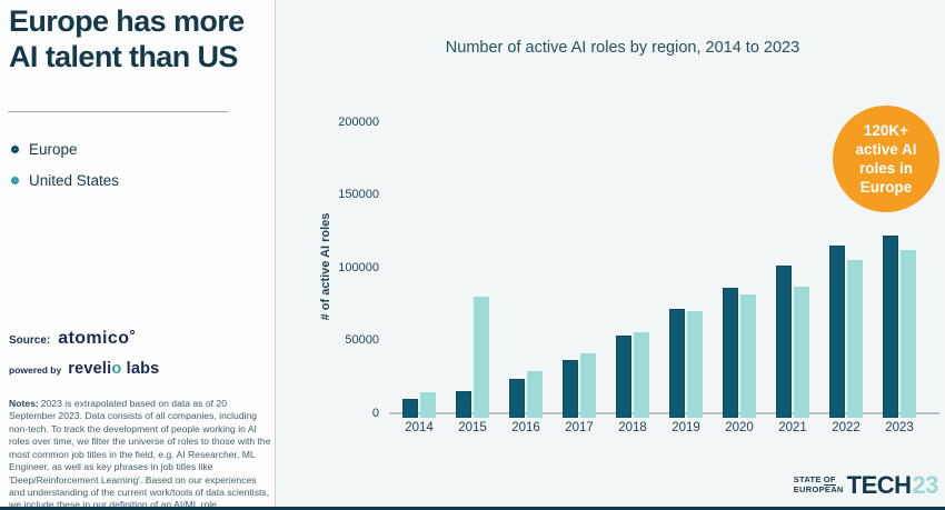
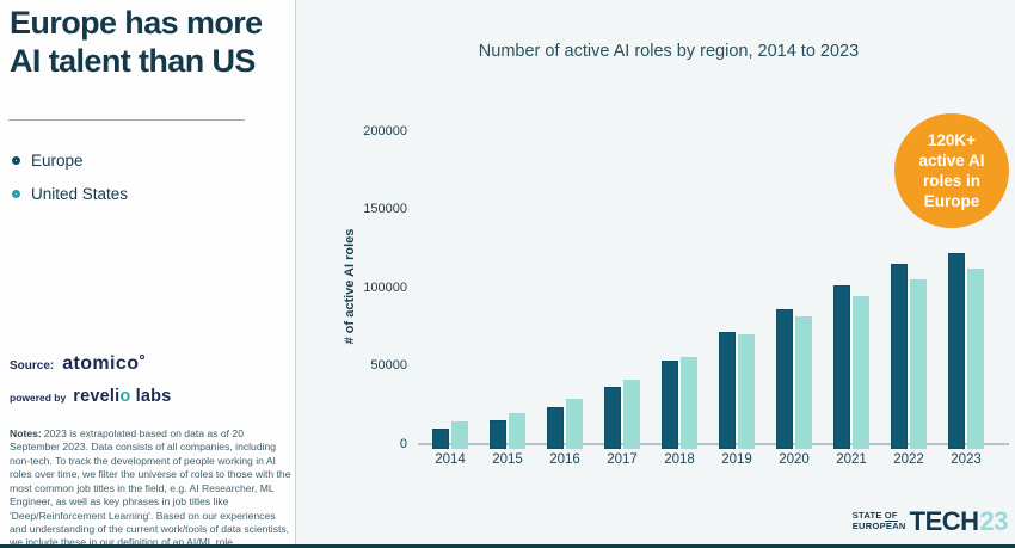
United States/2015: 80000 -> 20000
United States/2021: 87000 -> 94000
